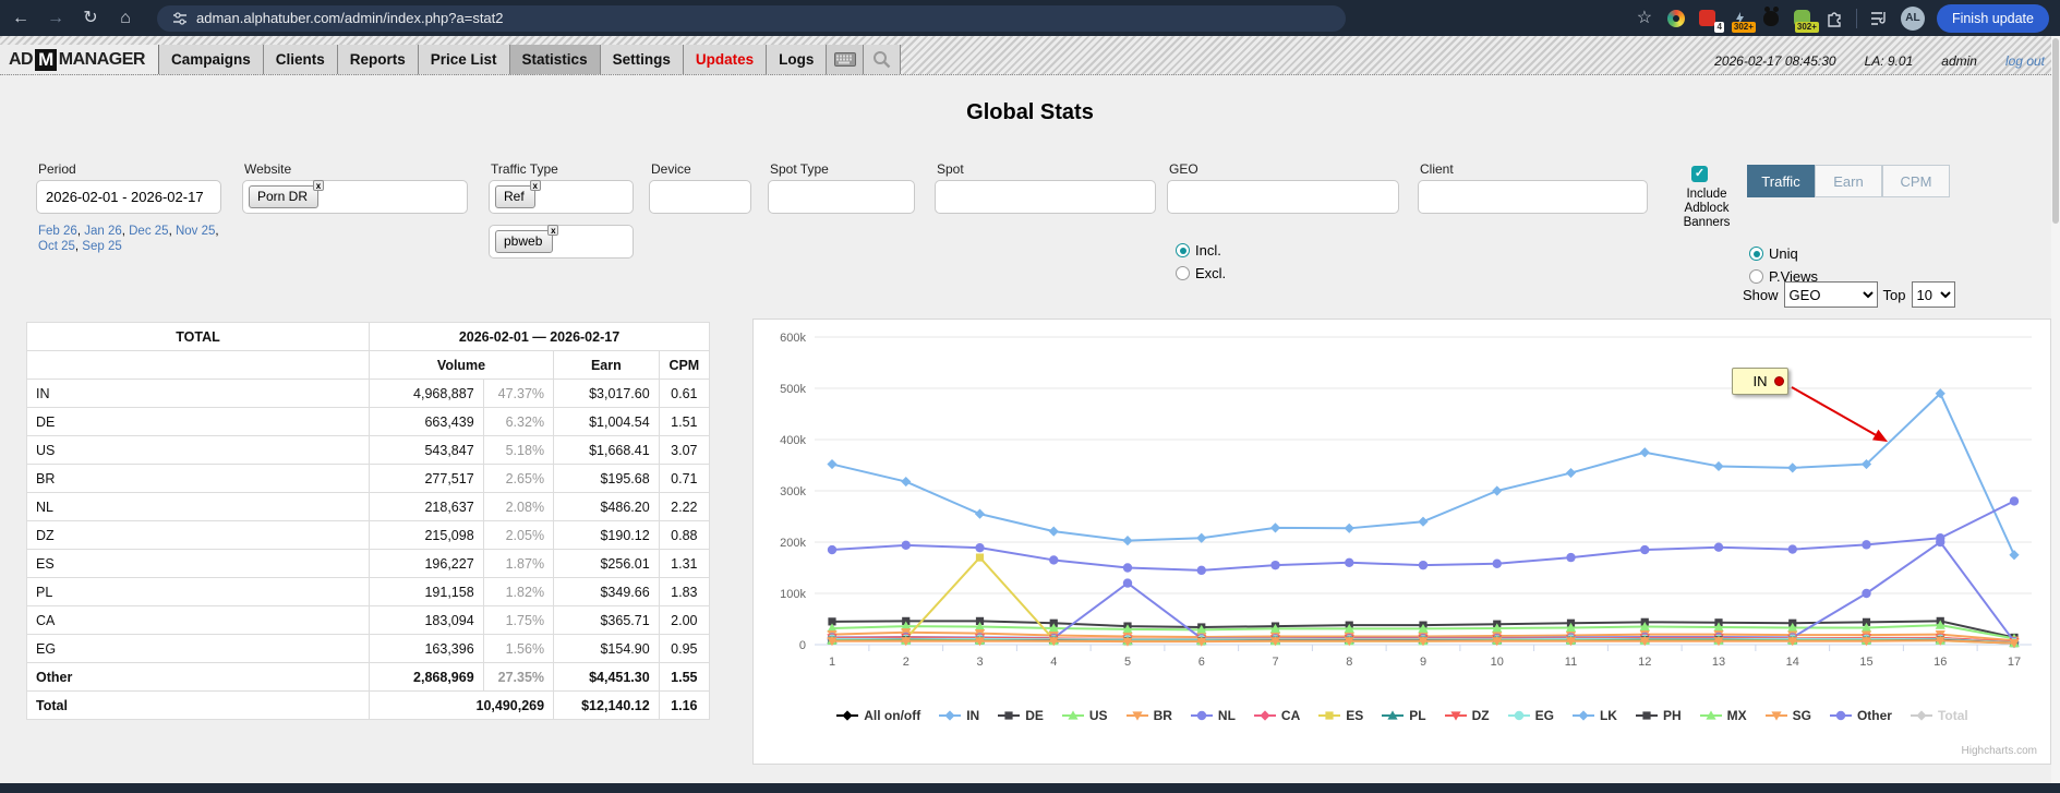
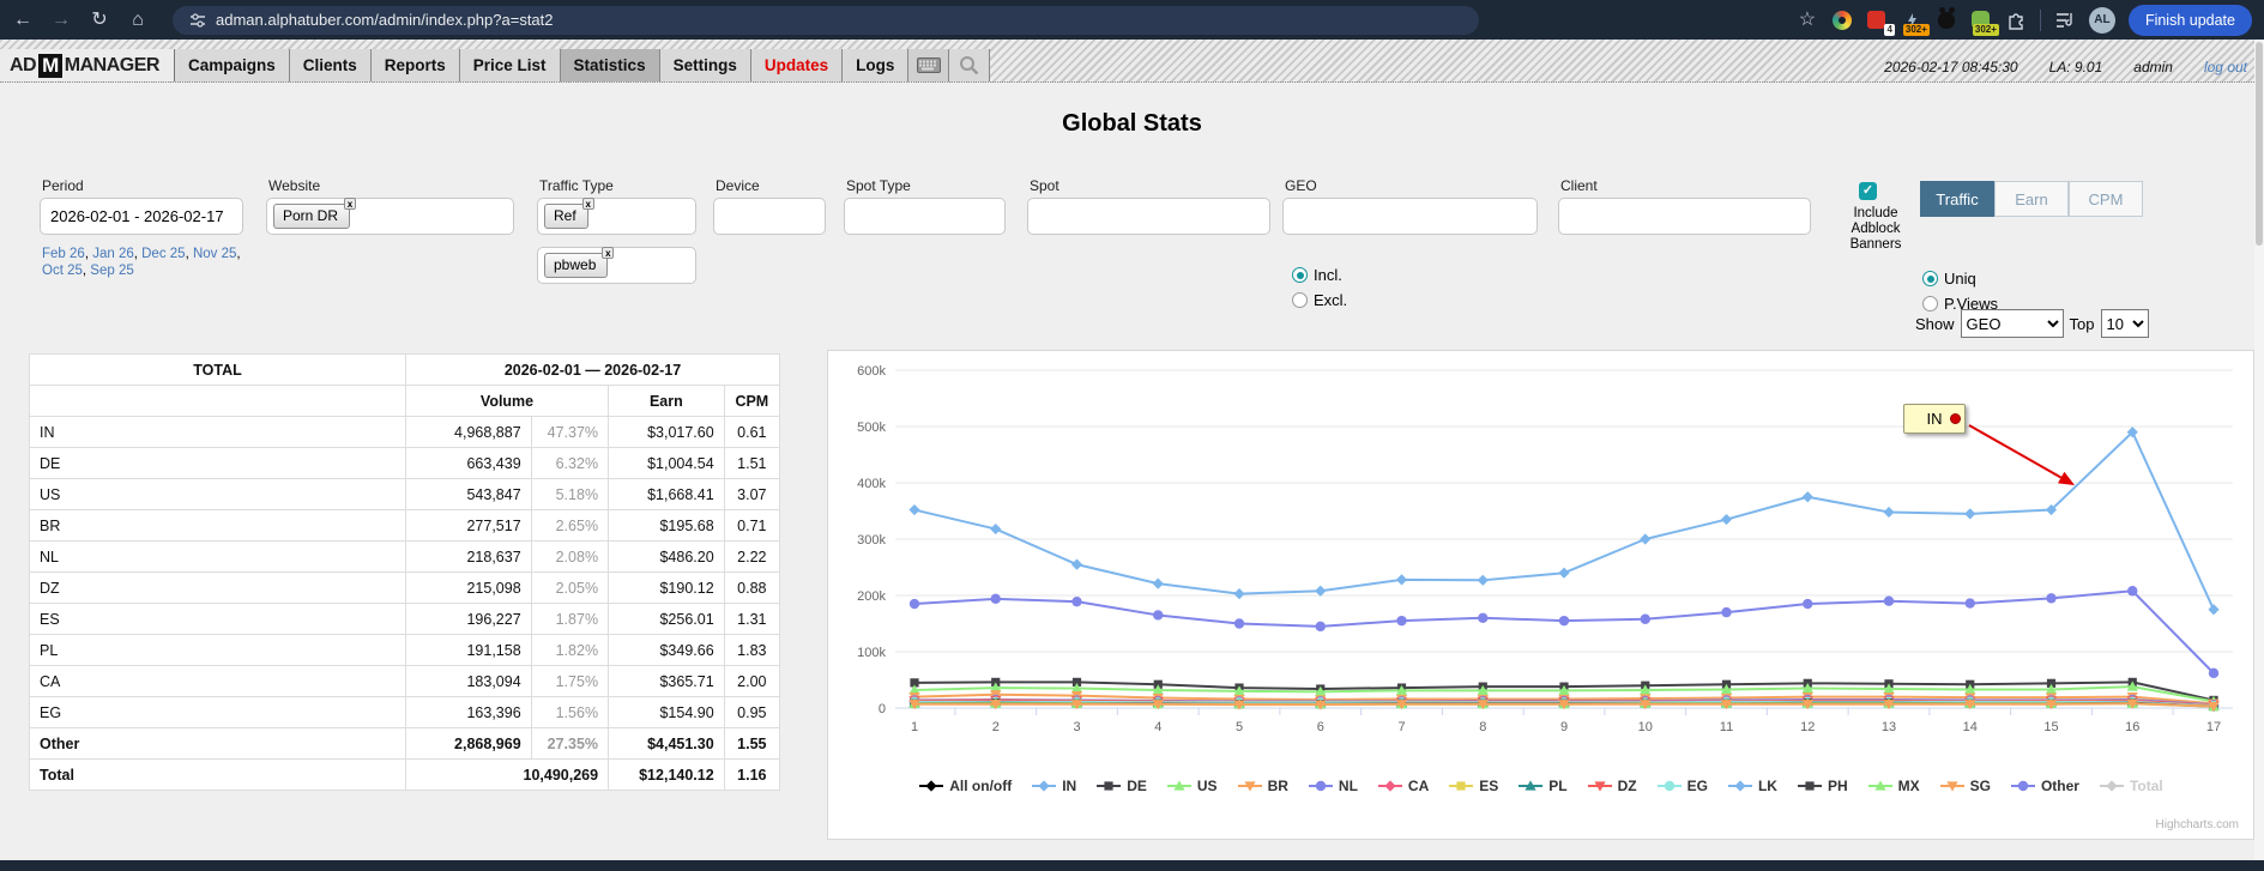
ES/3: 170k -> 10k
NL/5: 120k -> 10k
NL/15: 100k -> 10k
NL/16: 200k -> 20k
Other/17: 280k -> 60k
